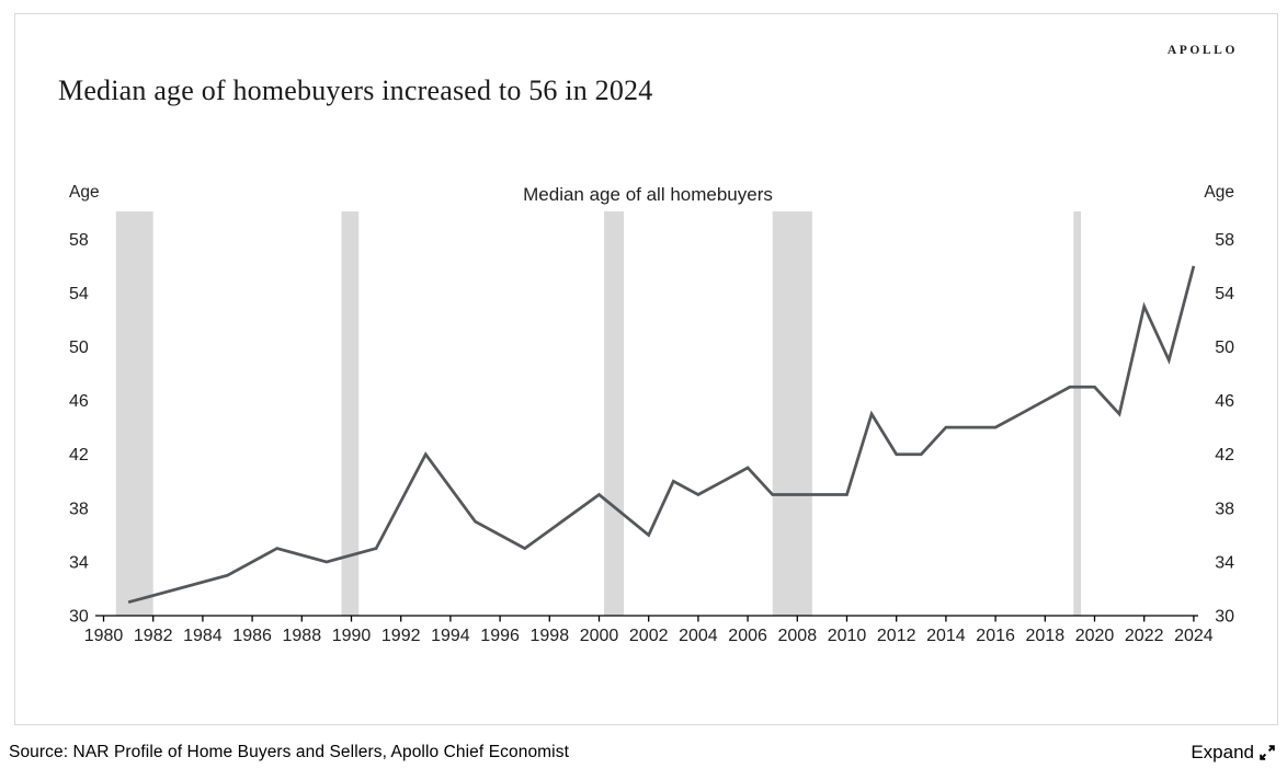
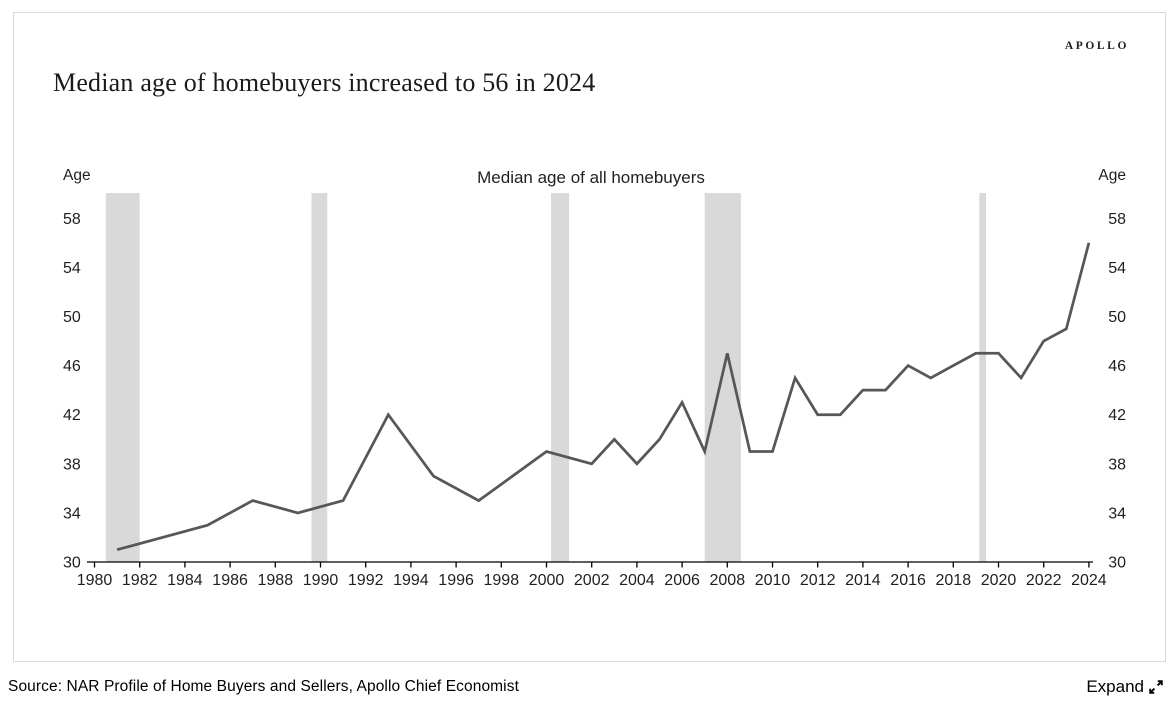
2002: 36 -> 38
2004: 39 -> 38
2006: 41 -> 43
2008: 39 -> 47
2016: 44 -> 46
2022: 53 -> 48
